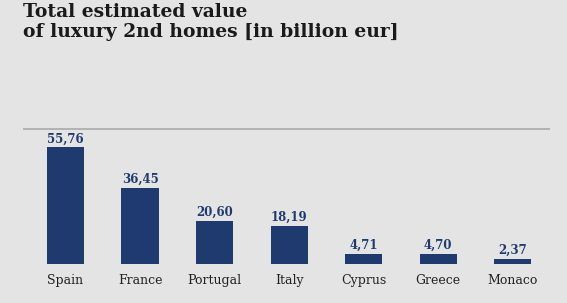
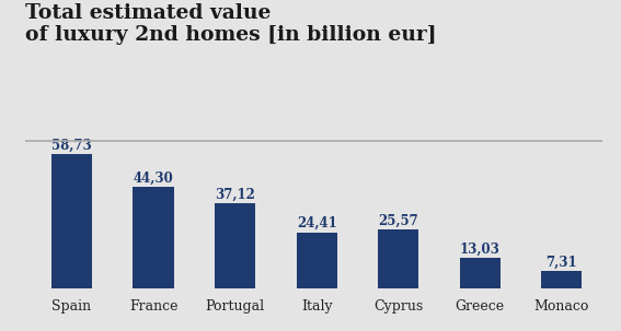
Spain: 55,76 -> 58,73
France: 36,45 -> 44,30
Portugal: 20,60 -> 37,12
Italy: 18,19 -> 24,41
Cyprus: 4,71 -> 25,57
Greece: 4,70 -> 13,03
Monaco: 2,37 -> 7,31
